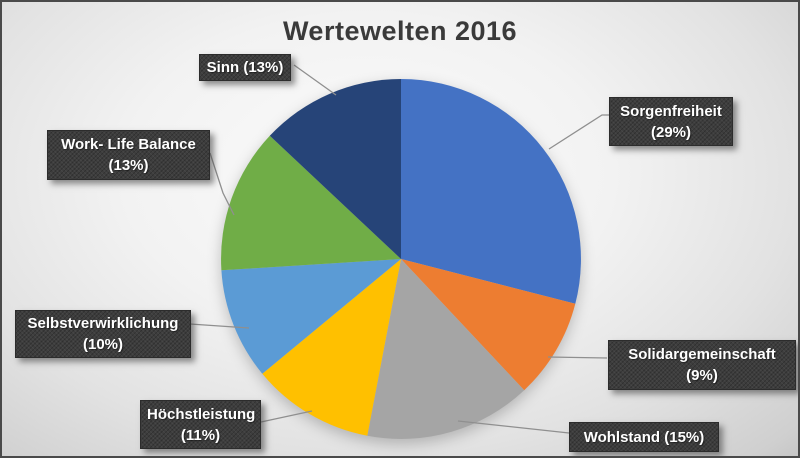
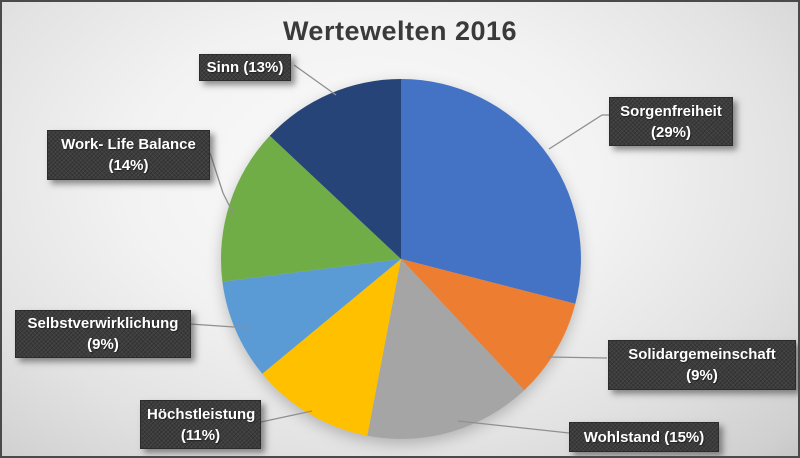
Selbstverwirklichung: 10% -> 9%
Work- Life Balance: 13% -> 14%
